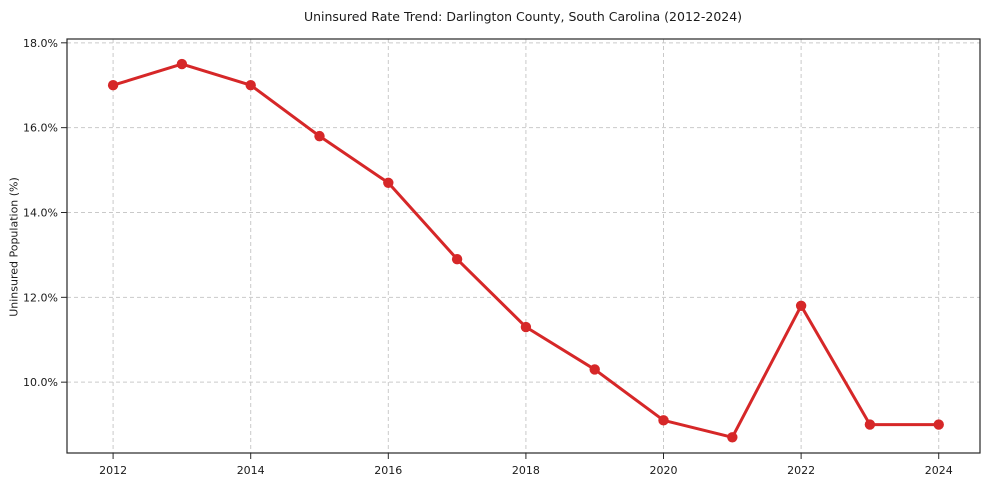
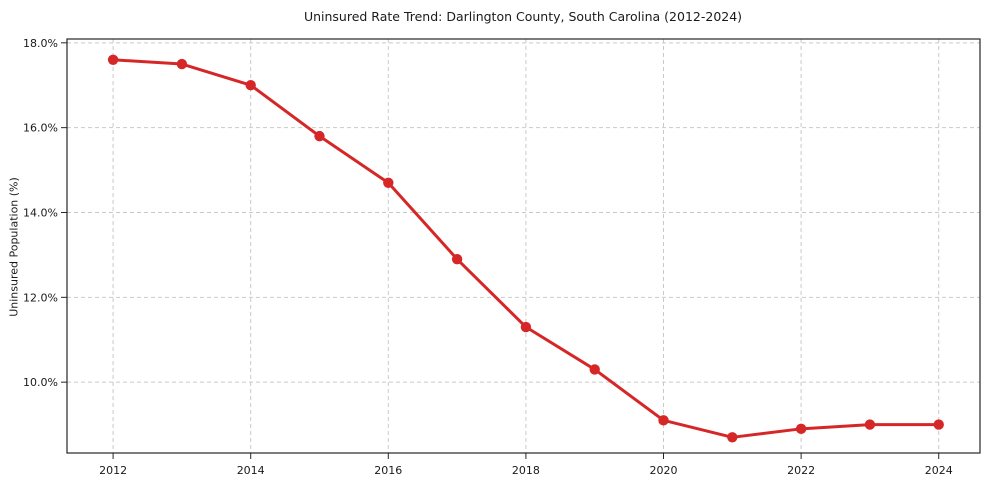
2012: 17.0% -> 17.6%
2022: 11.8% -> 8.9%
